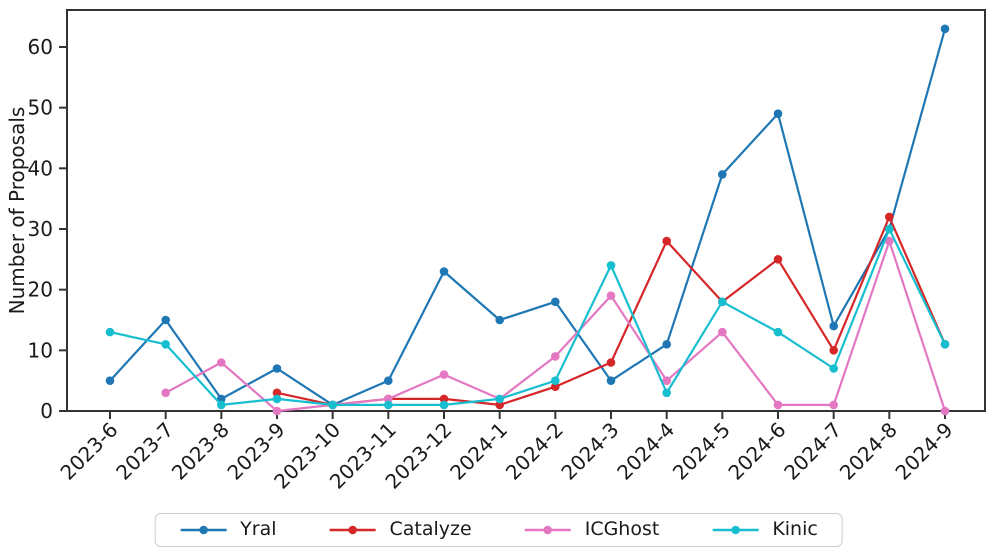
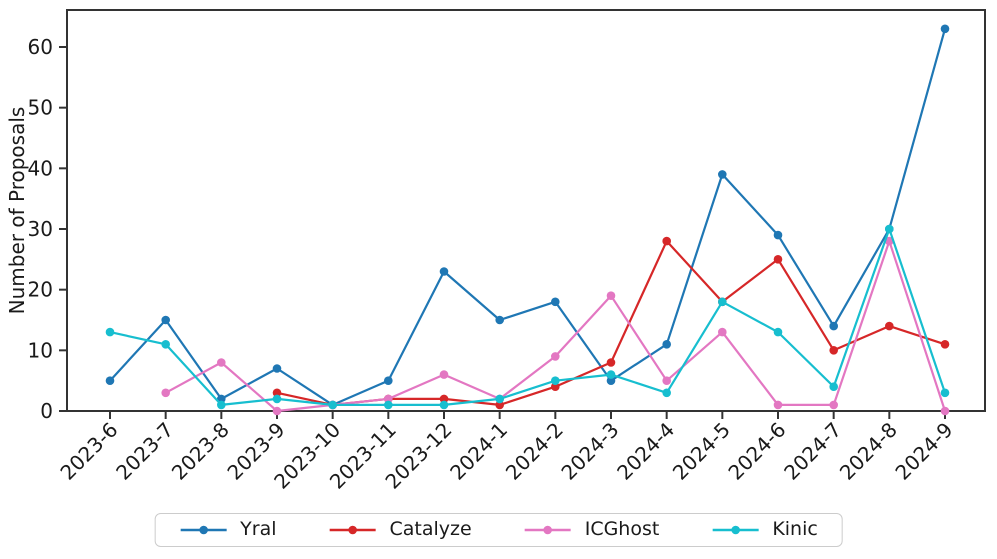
Kinic/2024-3: 24 -> 6
Yral/2024-6: 49 -> 29
Kinic/2024-7: 7 -> 4
Catalyze/2024-8: 32 -> 14
Kinic/2024-9: 11 -> 3
